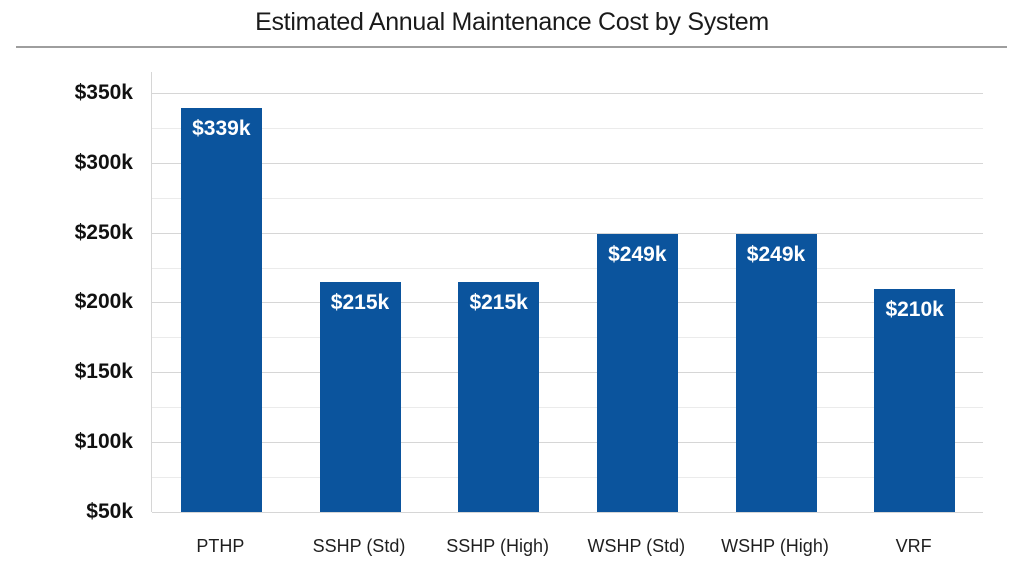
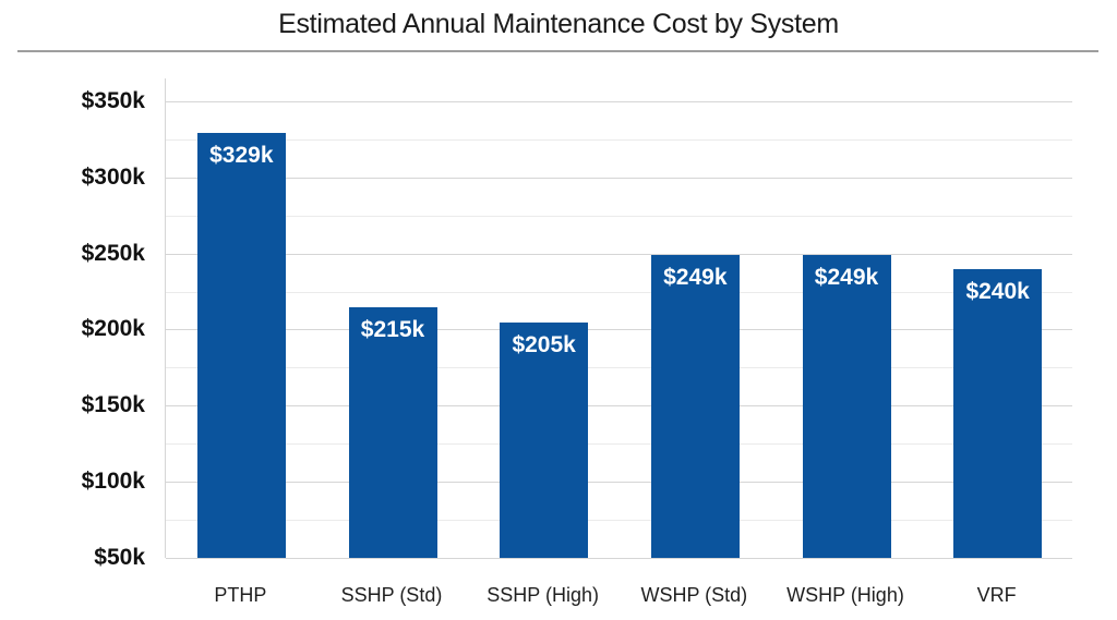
PTHP: $339k -> $329k
SSHP (High): $215k -> $205k
VRF: $210k -> $240k
